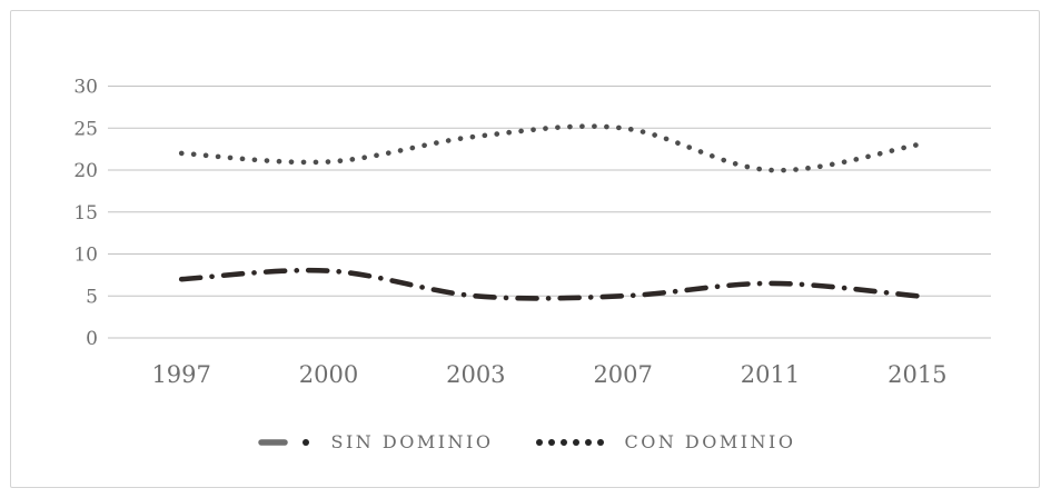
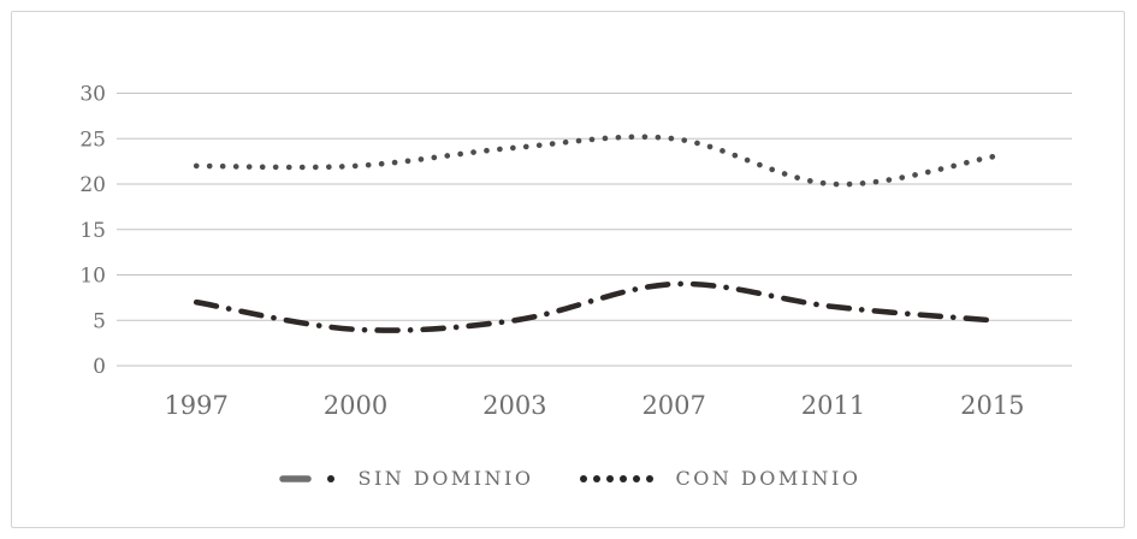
SIN DOMINIO/2000: 8 -> 4
CON DOMINIO/2000: 21 -> 22
SIN DOMINIO/2007: 5 -> 9
